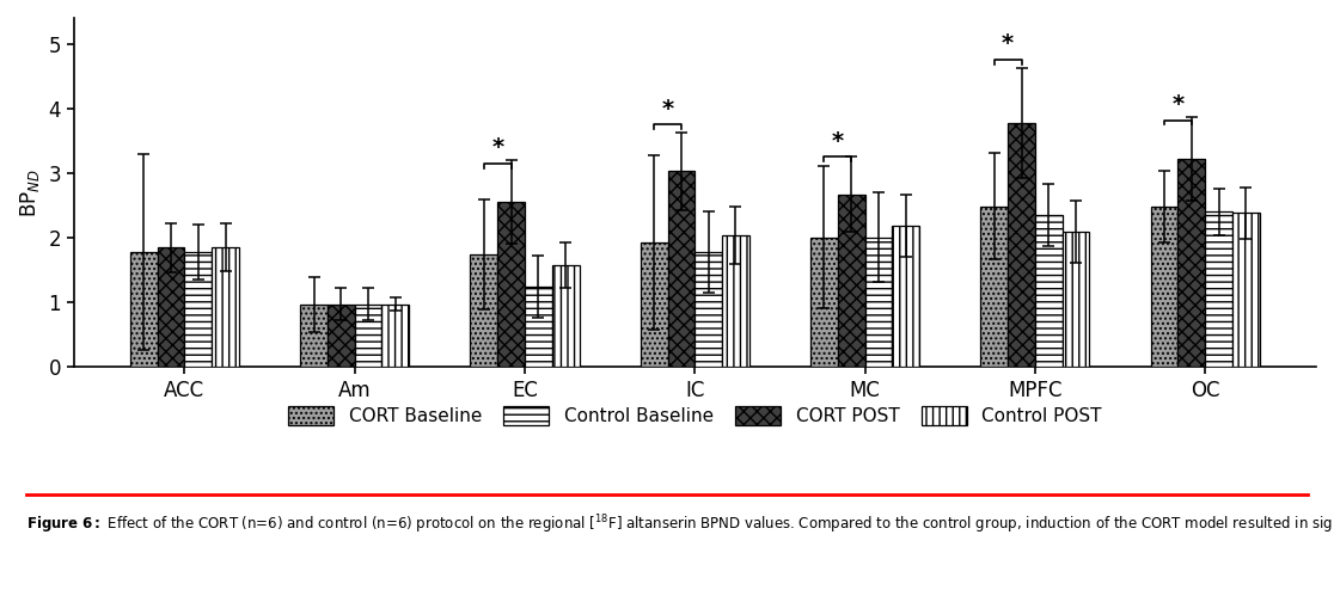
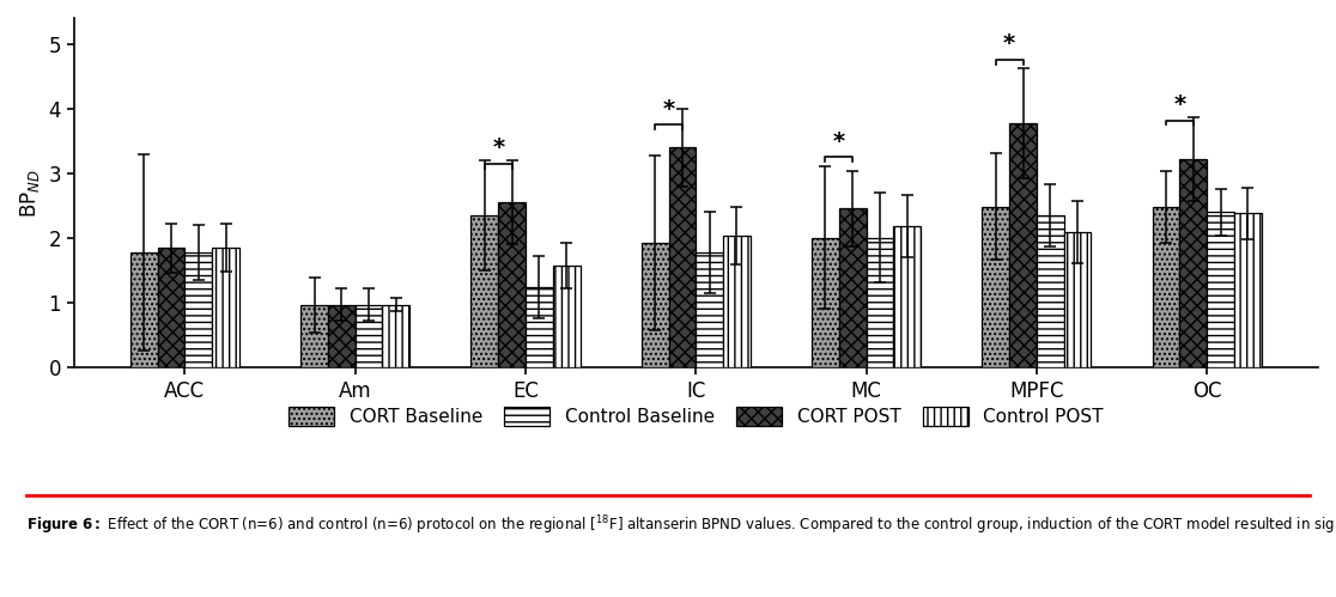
CORT Baseline/EC: 1.75 -> 2.36
CORT POST/IC: 3.03 -> 3.40
CORT POST/MC: 2.67 -> 2.46
